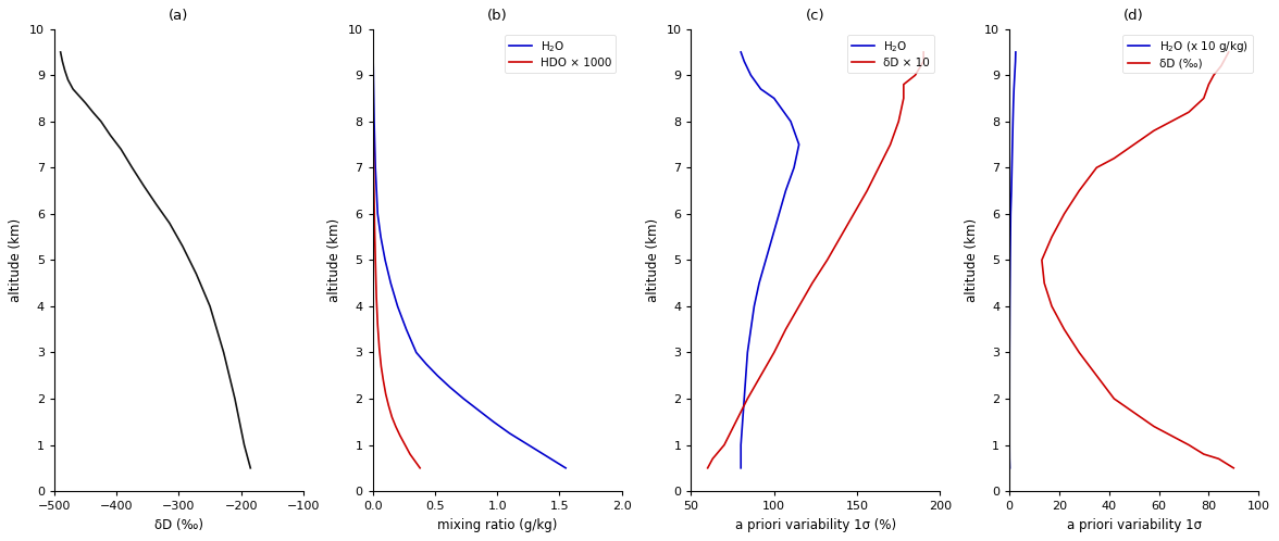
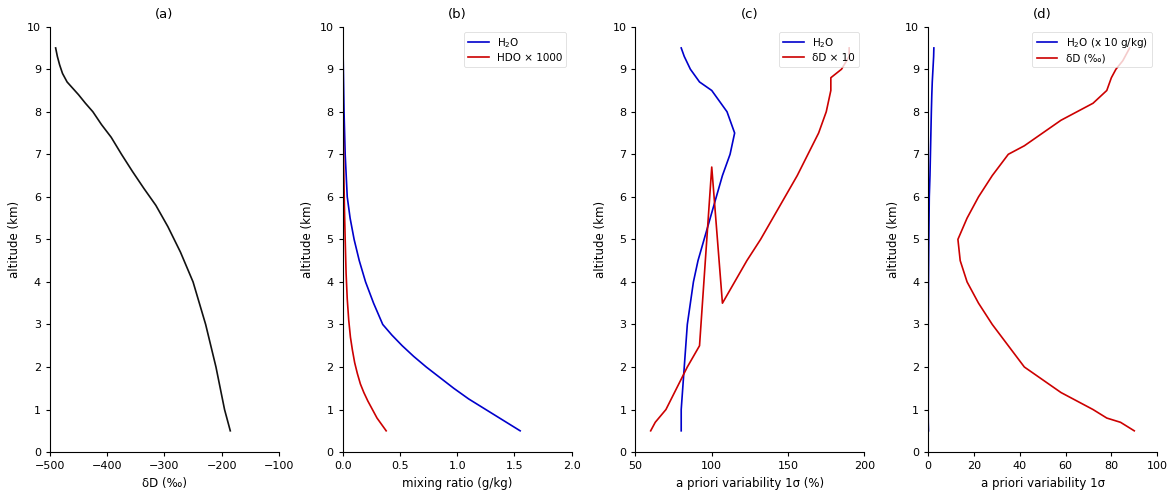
(c)/δD × 10/100: 3.0 -> 6.7
